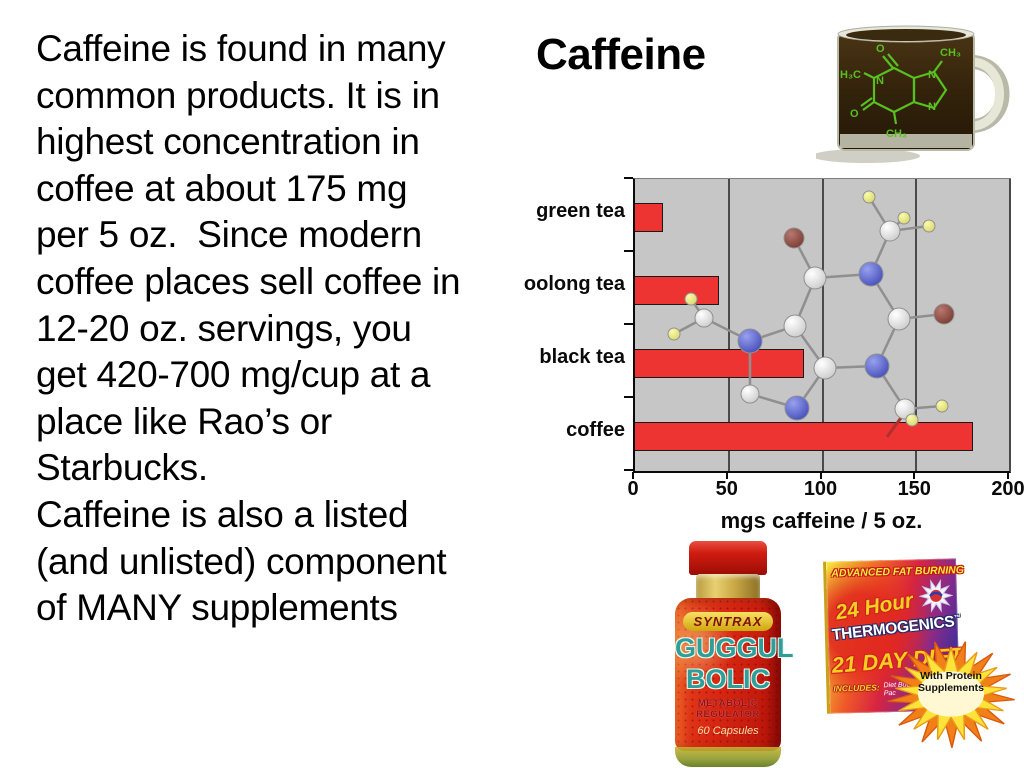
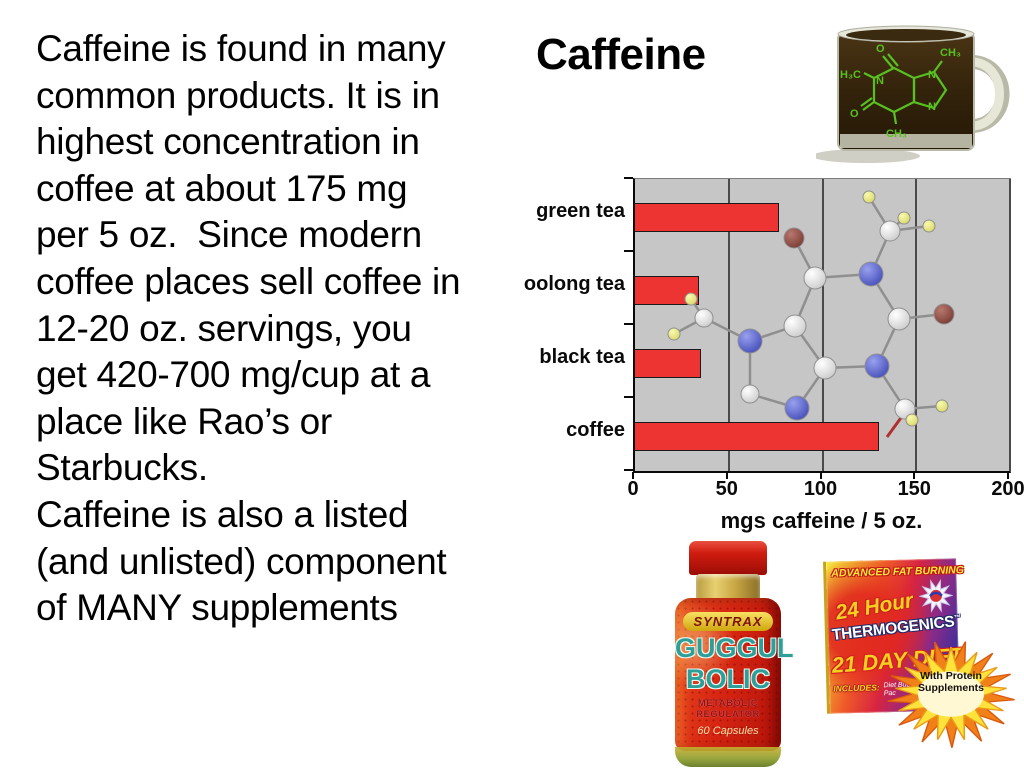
green tea: 15 -> 77
oolong tea: 45 -> 34
black tea: 90 -> 35
coffee: 180 -> 130
